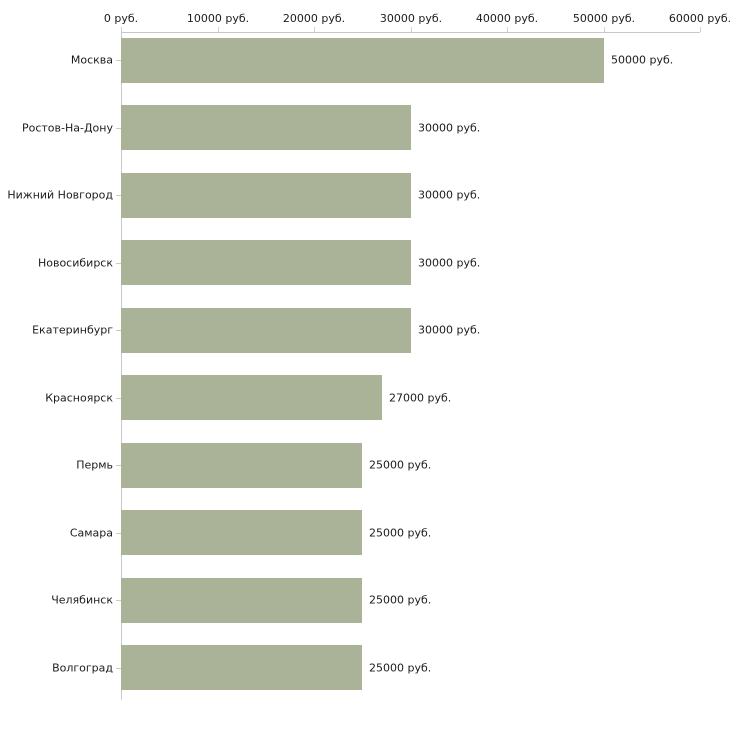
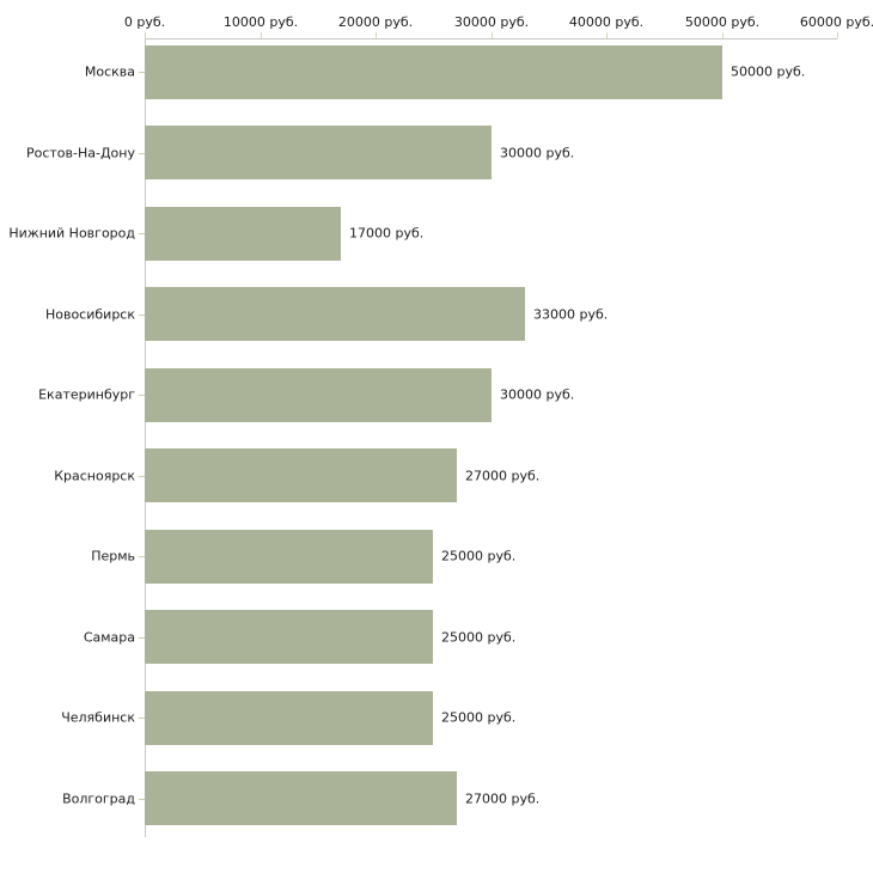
Нижний Новгород: 30000 -> 17000
Новосибирск: 30000 -> 33000
Волгоград: 25000 -> 27000
